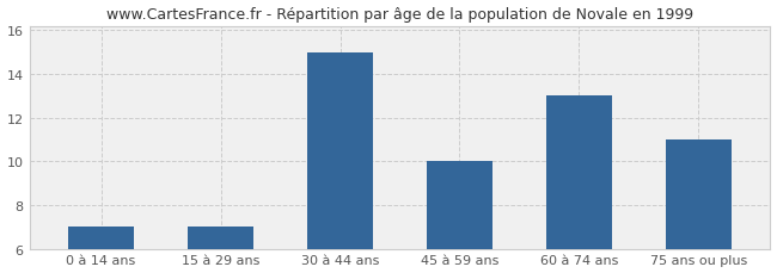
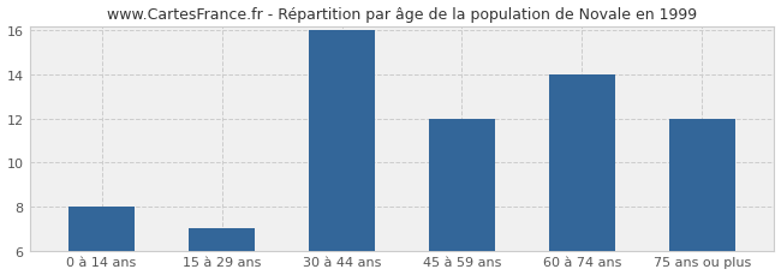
0 à 14 ans: 7 -> 8
30 à 44 ans: 15 -> 16
45 à 59 ans: 10 -> 12
60 à 74 ans: 13 -> 14
75 ans ou plus: 11 -> 12
